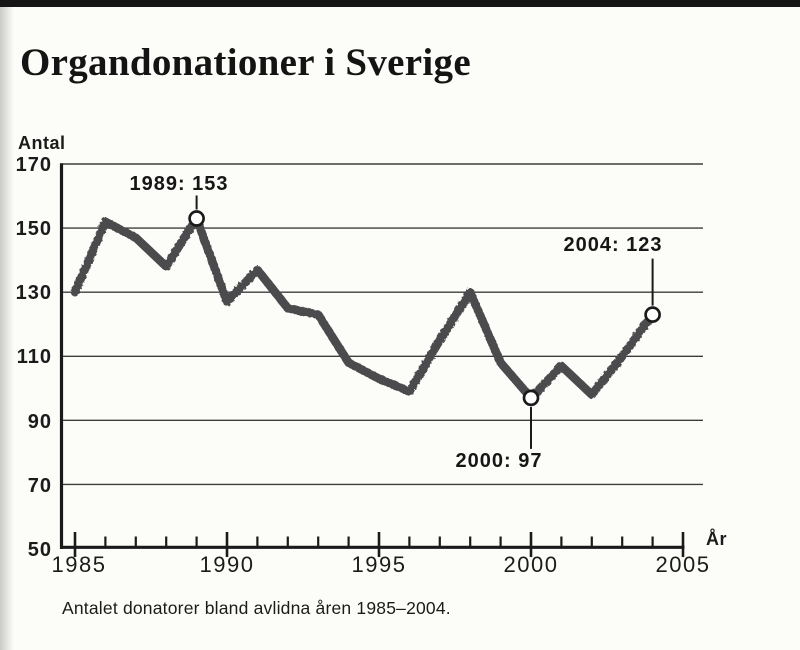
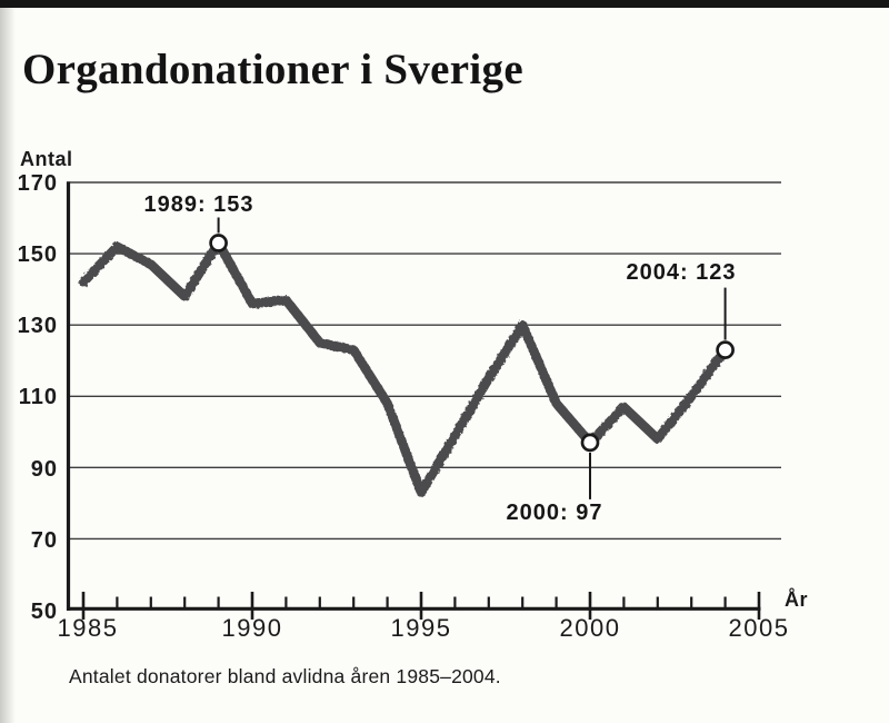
1985: 130 -> 142
1990: 127 -> 136
1995: 103 -> 83
